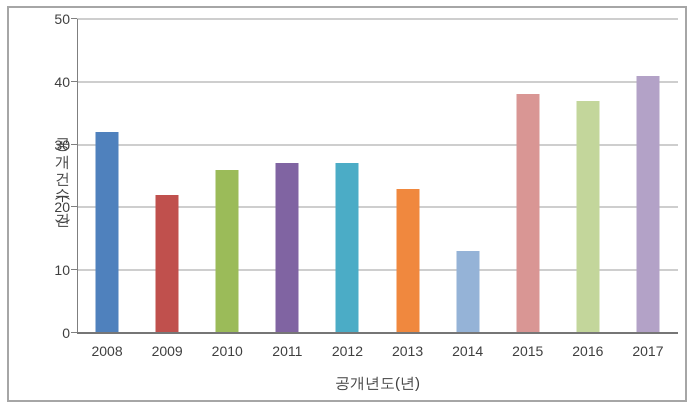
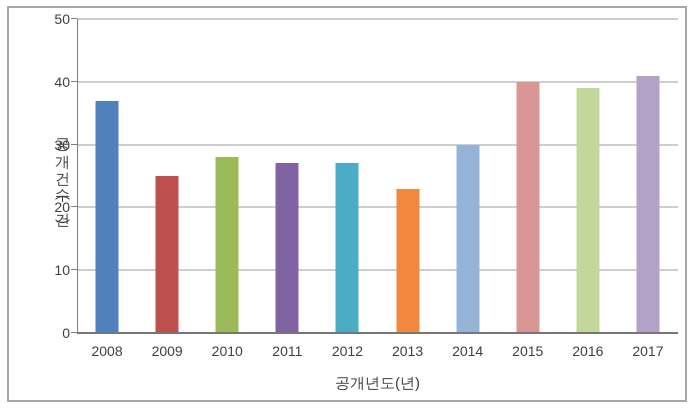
2008: 32 -> 37
2009: 22 -> 25
2010: 26 -> 28
2014: 13 -> 30
2015: 38 -> 40
2016: 37 -> 39
